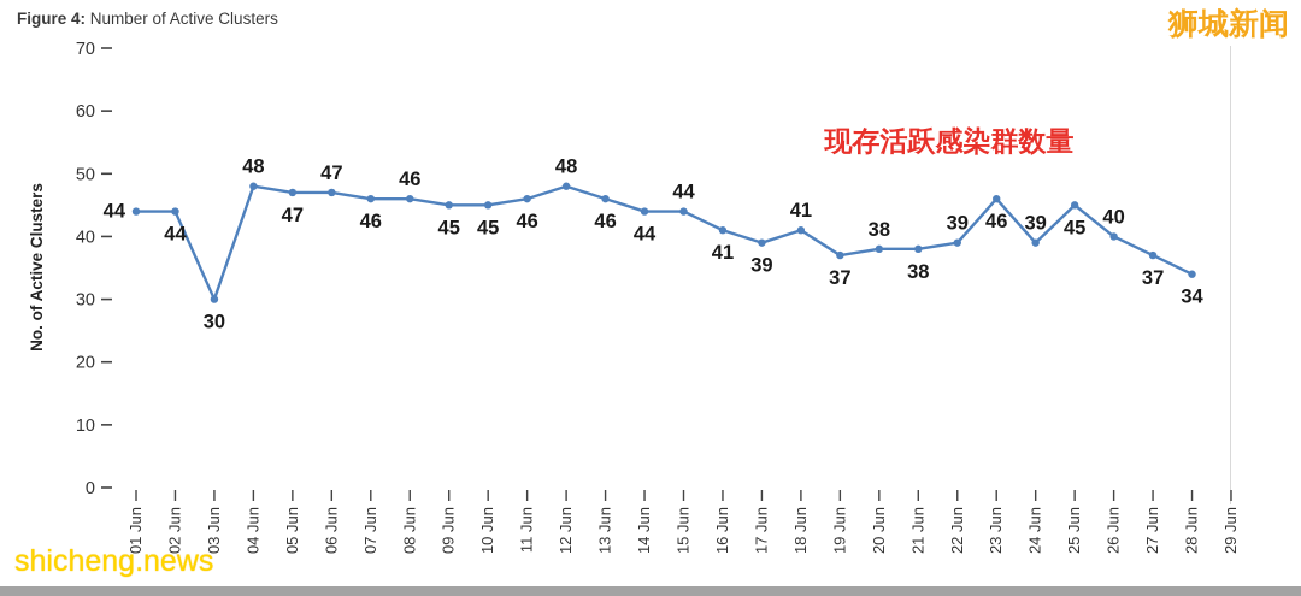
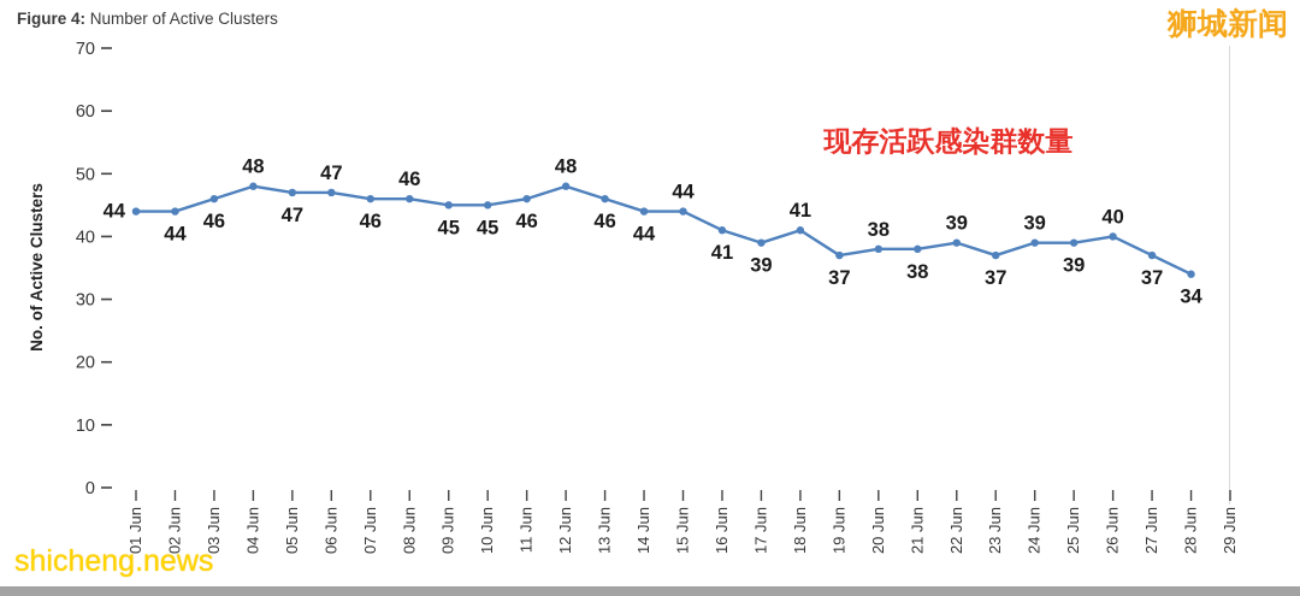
03 Jun: 30 -> 46
23 Jun: 46 -> 37
25 Jun: 45 -> 39
